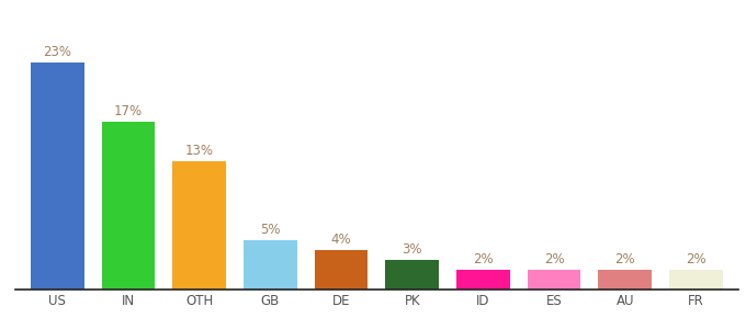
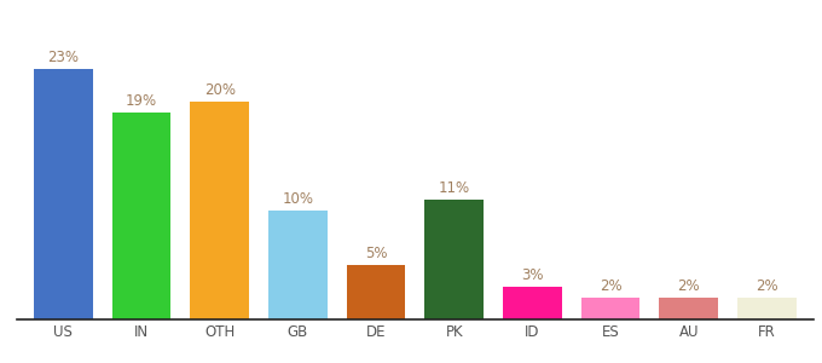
IN: 17% -> 19%
OTH: 13% -> 20%
GB: 5% -> 10%
DE: 4% -> 5%
PK: 3% -> 11%
ID: 2% -> 3%
